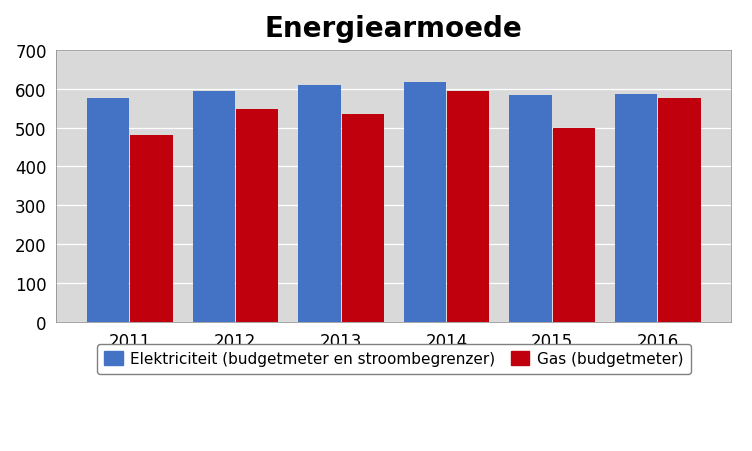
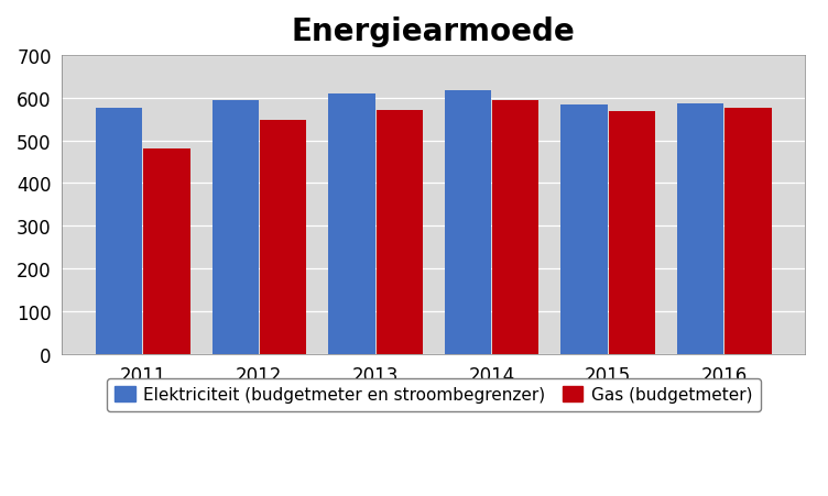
Gas (budgetmeter)/2013: 535 -> 572
Gas (budgetmeter)/2015: 500 -> 569
